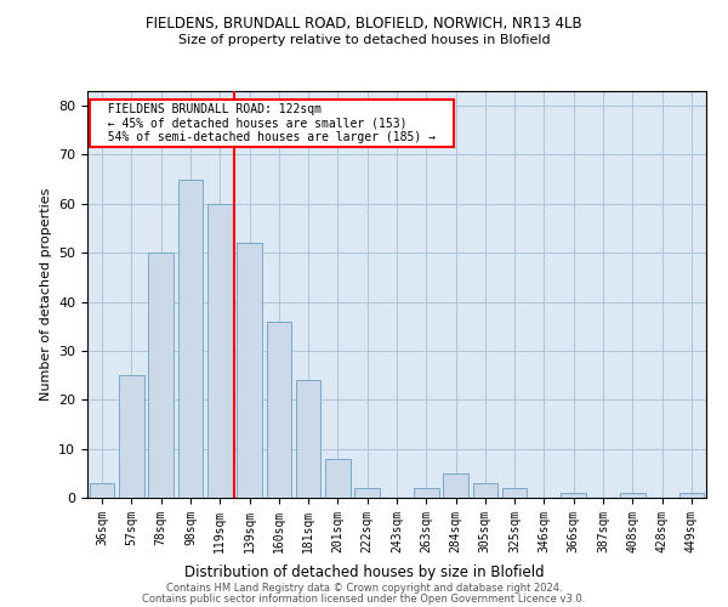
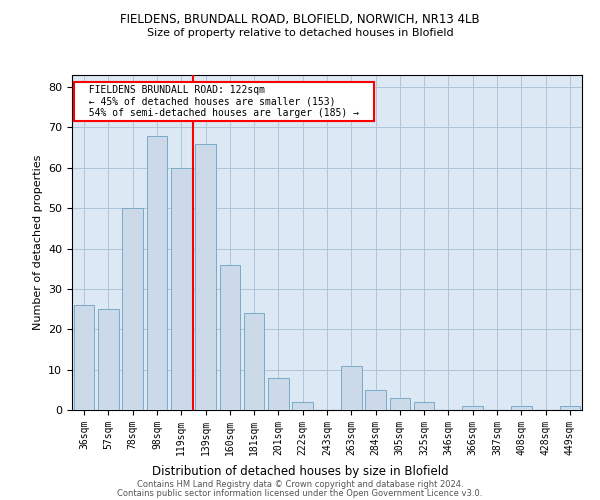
36sqm: 3 -> 26
98sqm: 65 -> 68
139sqm: 52 -> 66
263sqm: 2 -> 11
